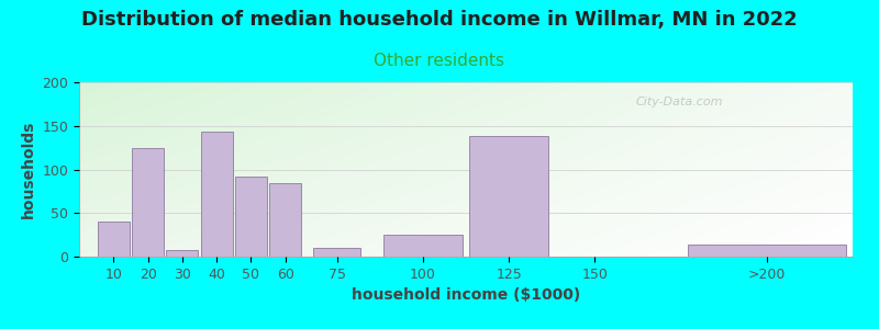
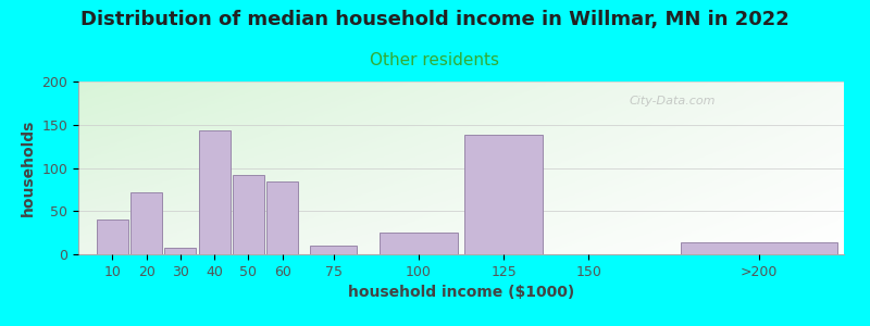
20: 124 -> 72
